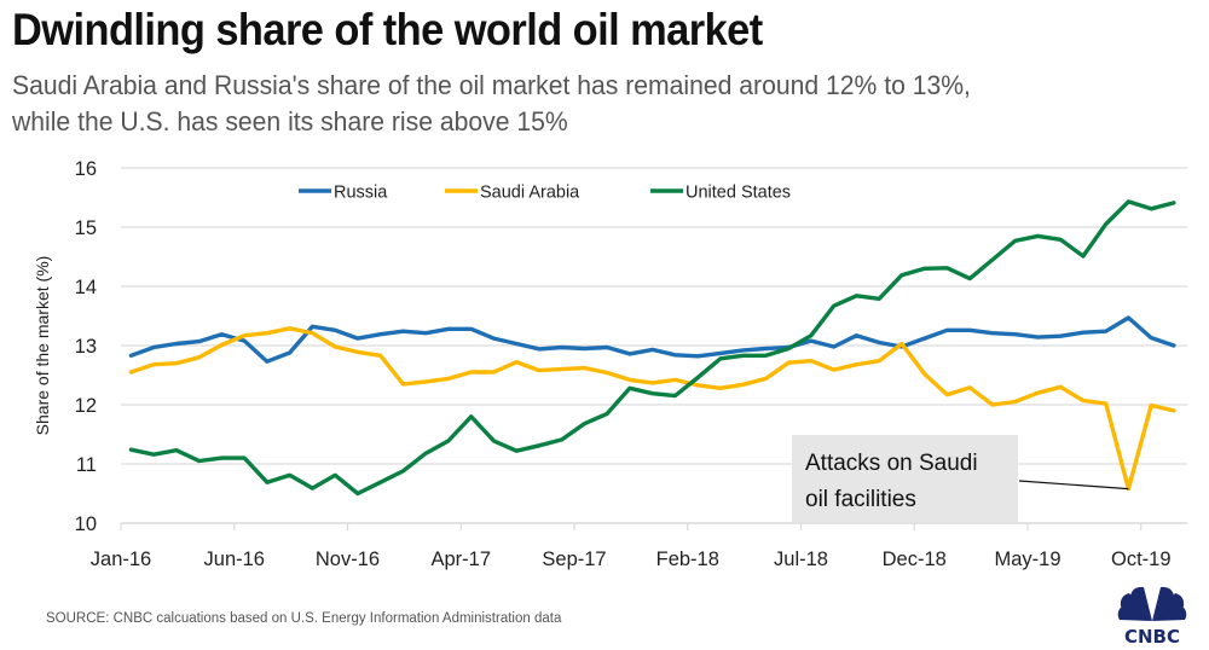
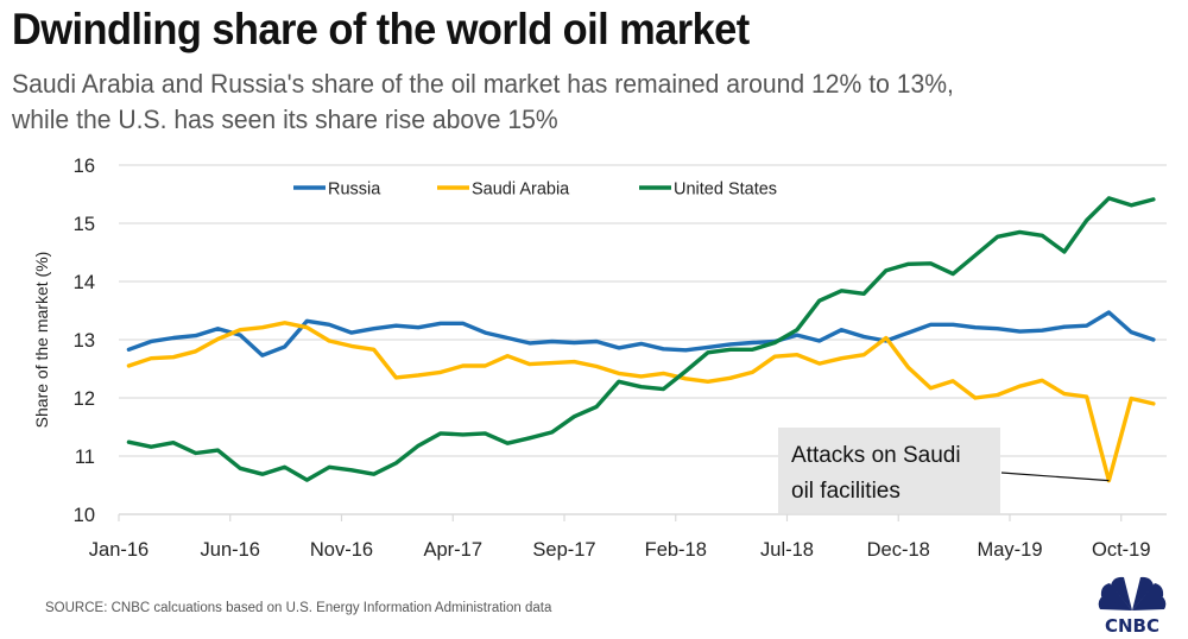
United States/Jun-16: 11.1 -> 10.8
United States/Nov-16: 10.5 -> 10.8
United States/Apr-17: 11.8 -> 11.4
